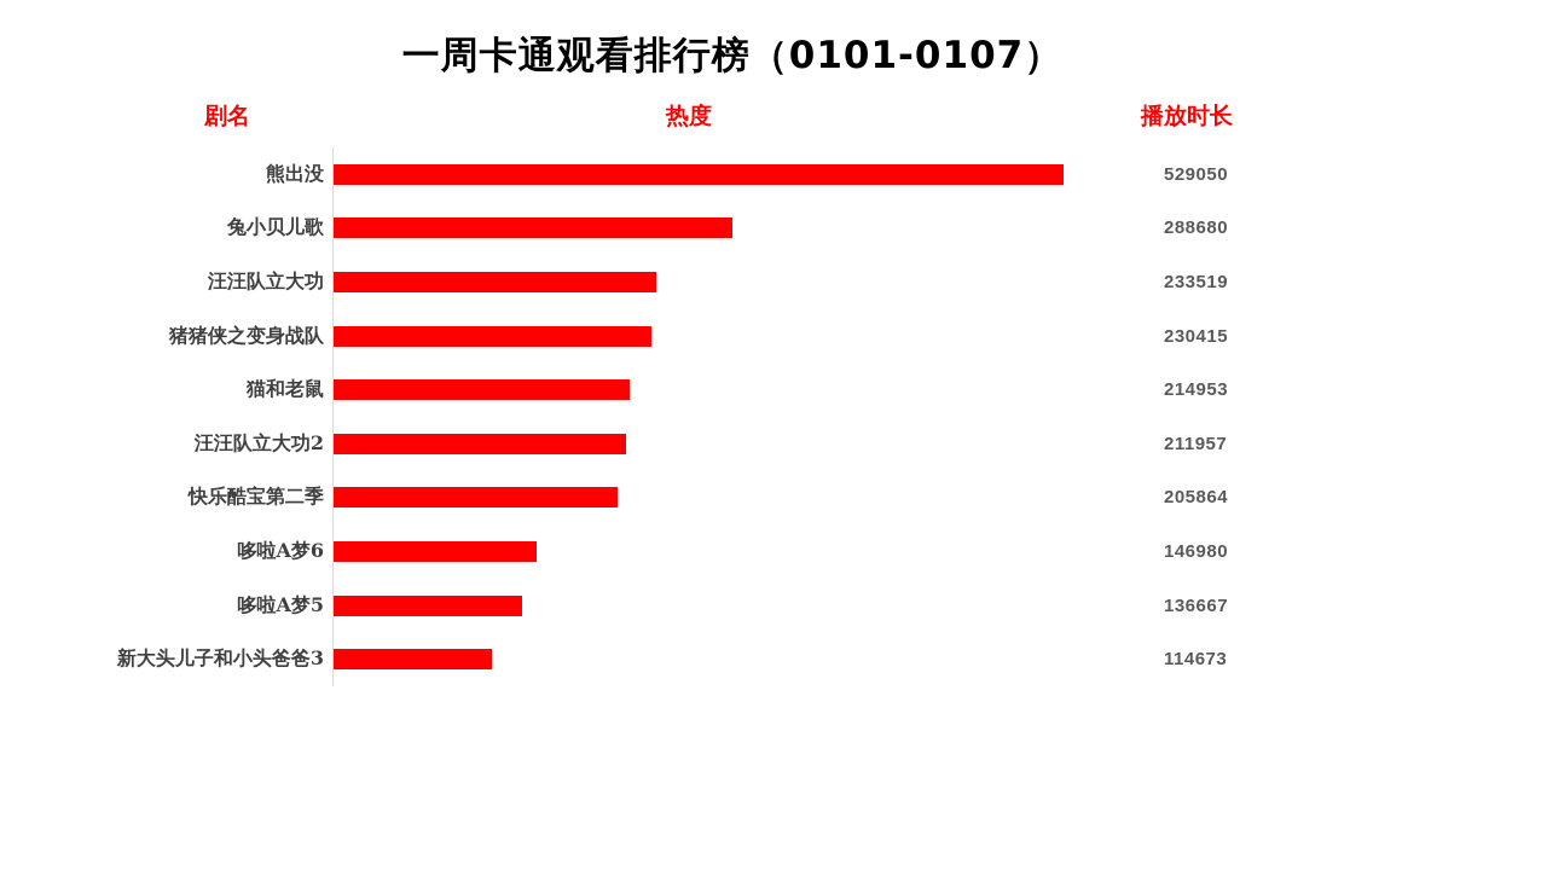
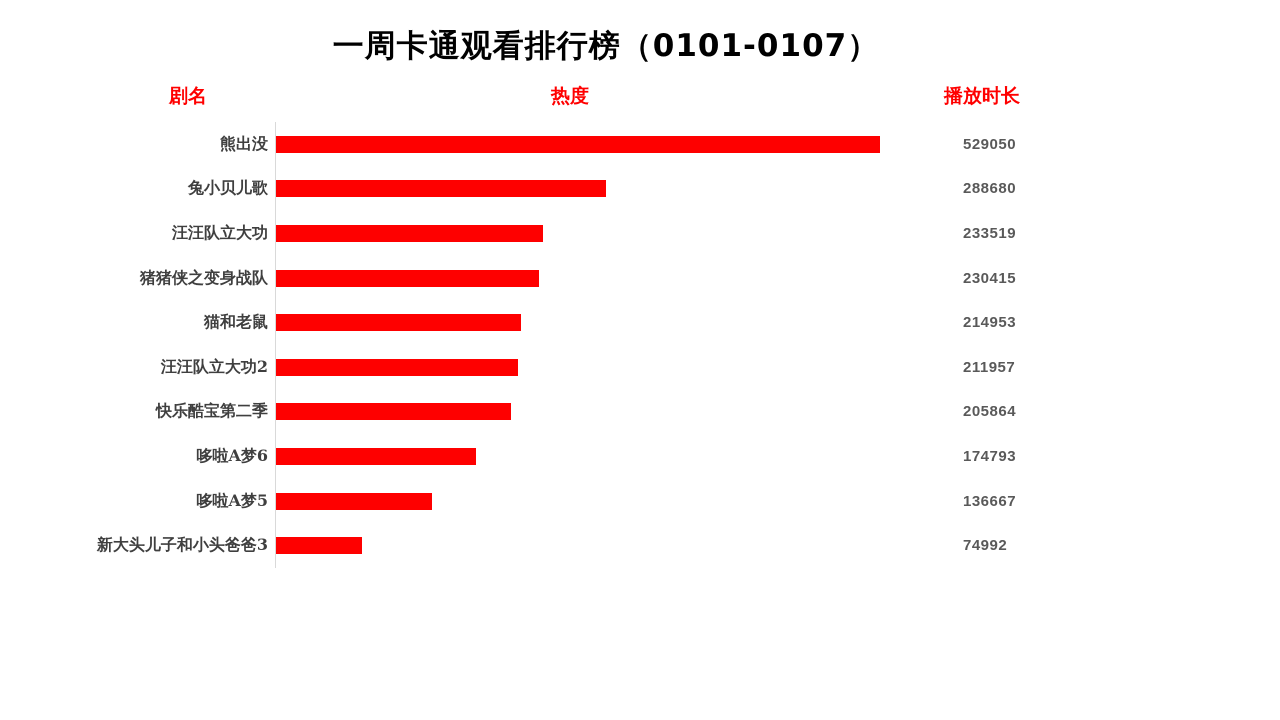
哆啦A梦6: 146980 -> 174793
新大头儿子和小头爸爸3: 114673 -> 74992
